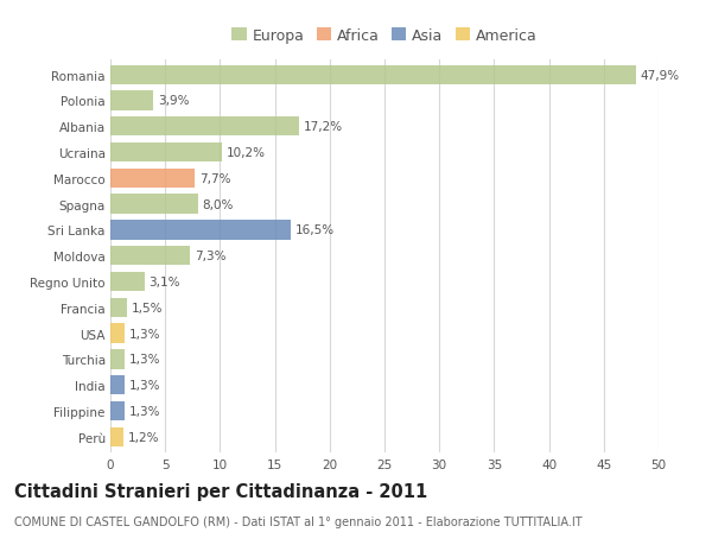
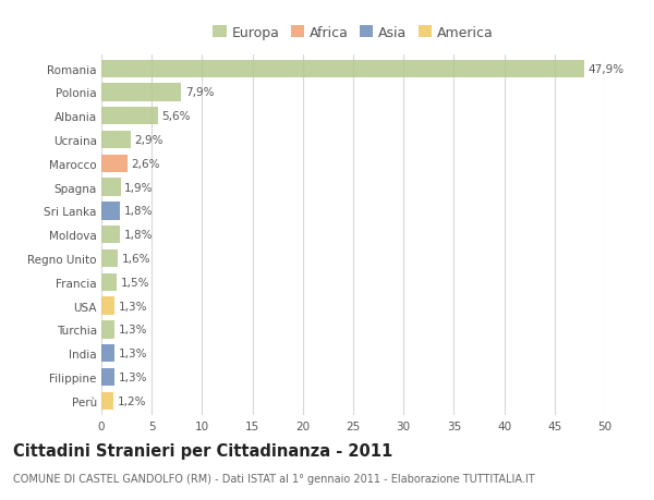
Polonia: 3,9% -> 7,9%
Albania: 17,2% -> 5,6%
Ucraina: 10,2% -> 2,9%
Marocco: 7,7% -> 2,6%
Spagna: 8,0% -> 1,9%
Sri Lanka: 16,5% -> 1,8%
Moldova: 7,3% -> 1,8%
Regno Unito: 3,1% -> 1,6%
